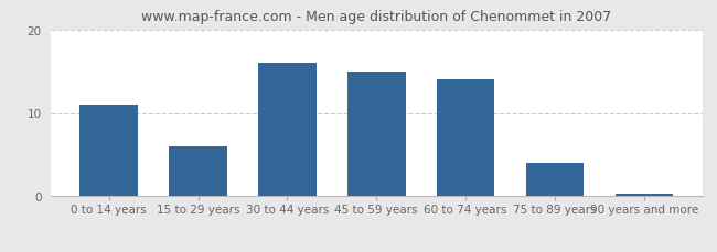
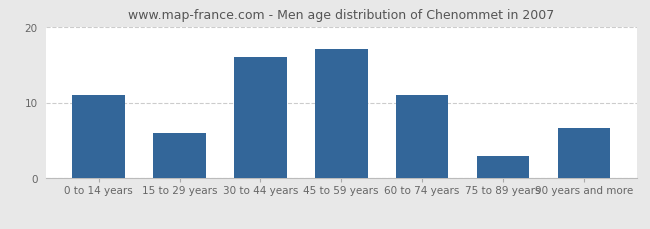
45 to 59 years: 15.0 -> 17.0
60 to 74 years: 14.0 -> 11.0
75 to 89 years: 4.0 -> 3.0
90 years and more: 0.3 -> 6.6
